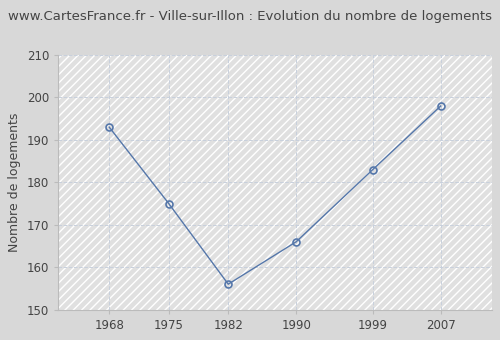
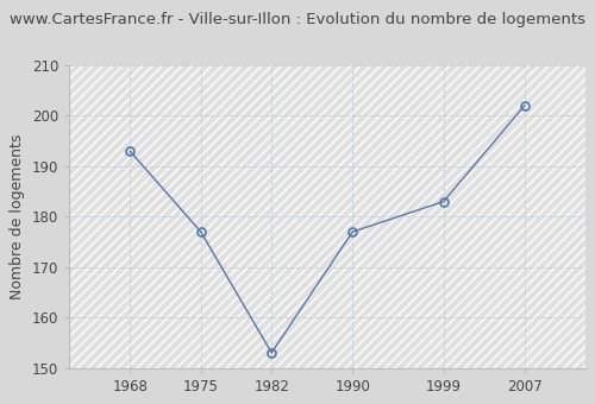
1975: 175 -> 177
1982: 156 -> 153
1990: 166 -> 177
2007: 198 -> 202
